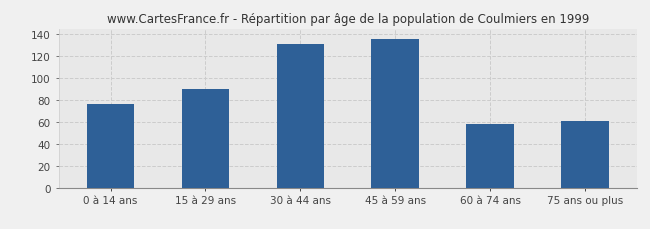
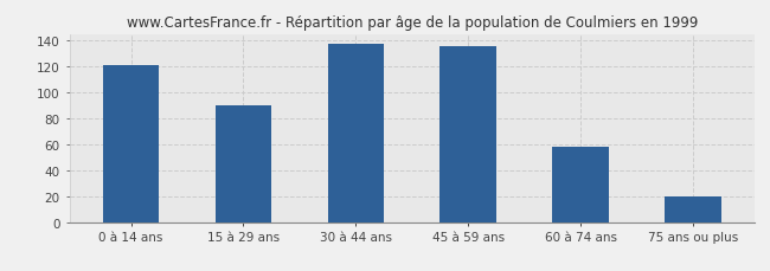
0 à 14 ans: 76 -> 121
30 à 44 ans: 131 -> 138
75 ans ou plus: 61 -> 20
